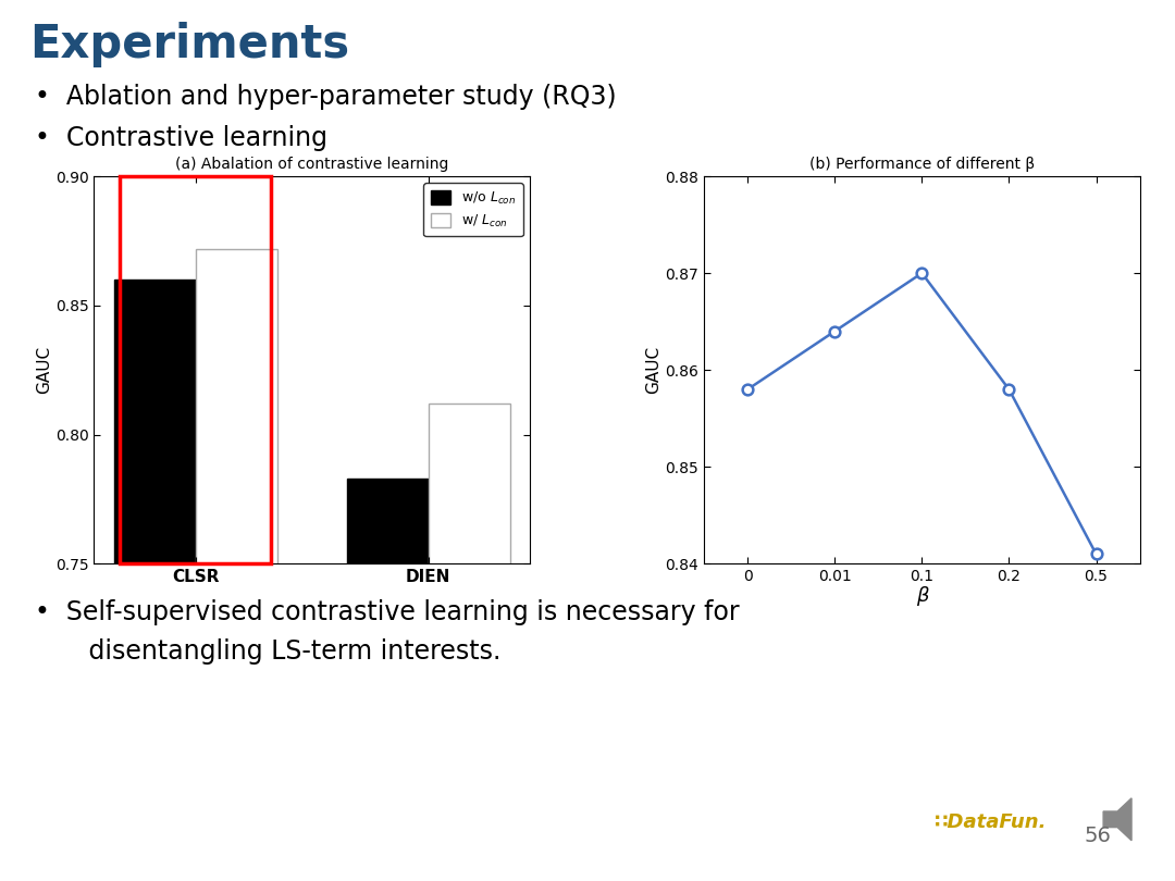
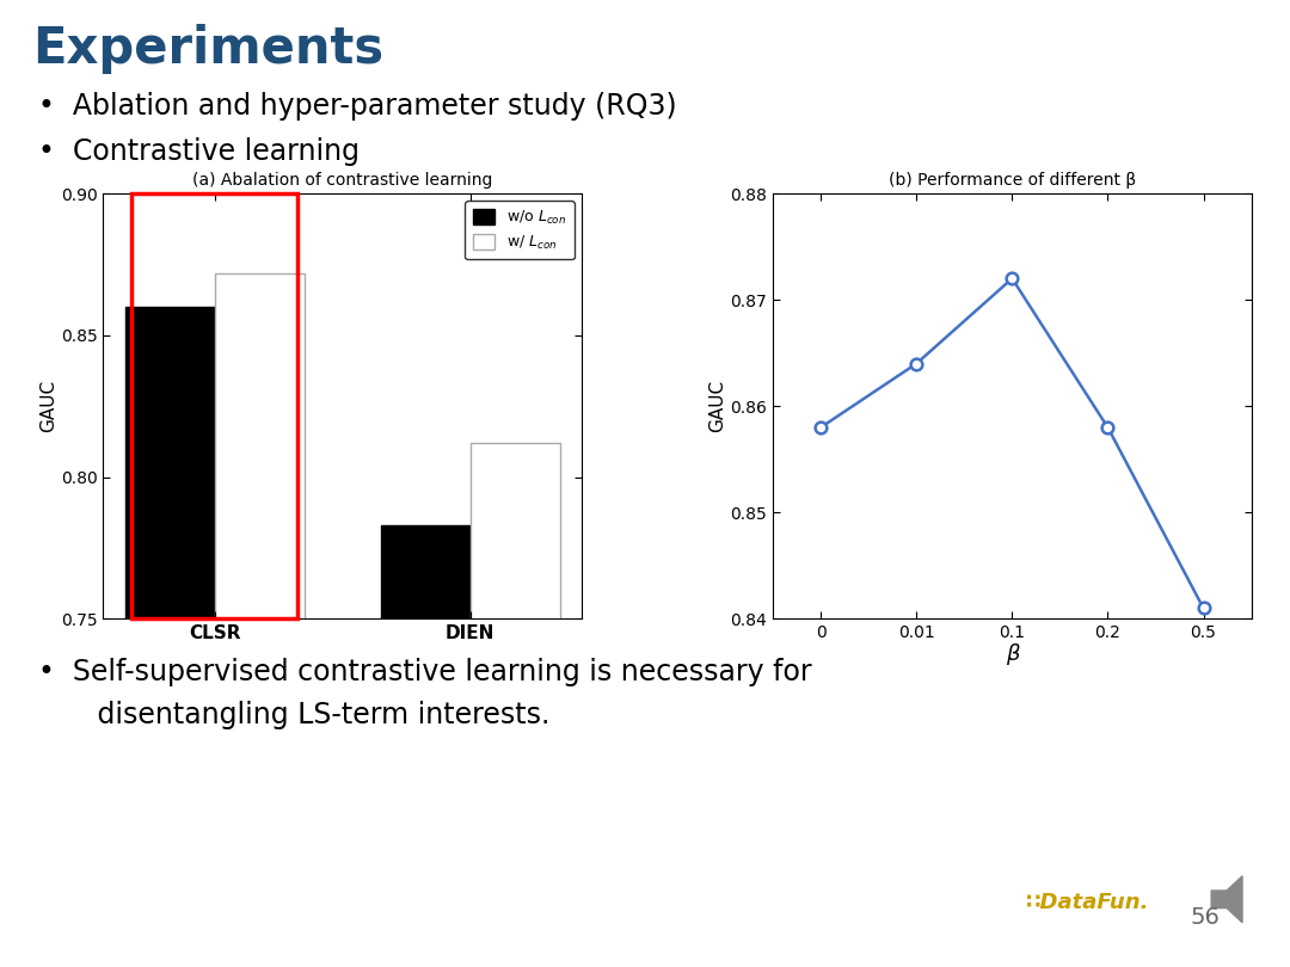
(b) Performance of different β/0.1: 0.870 -> 0.872
